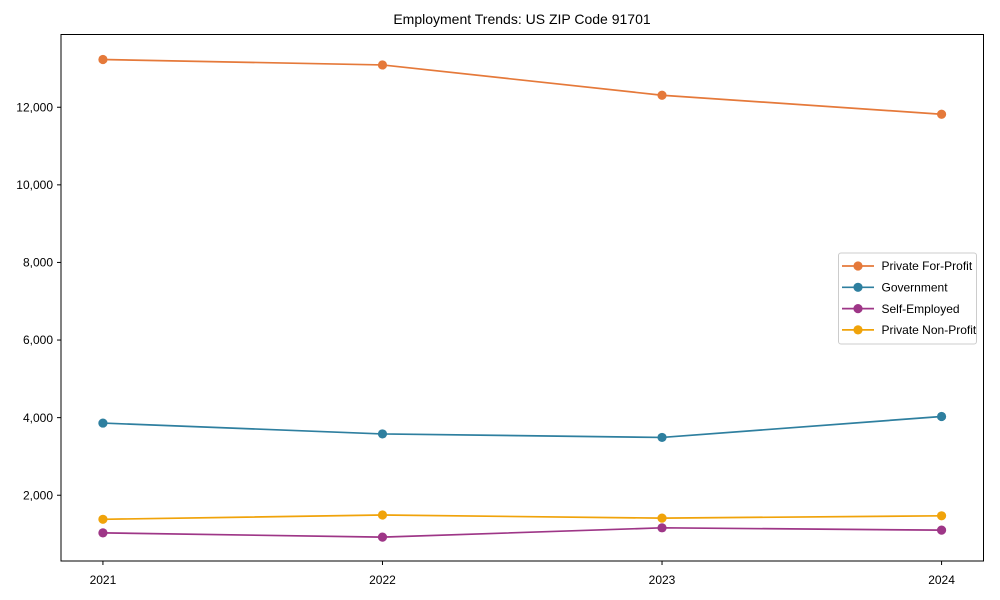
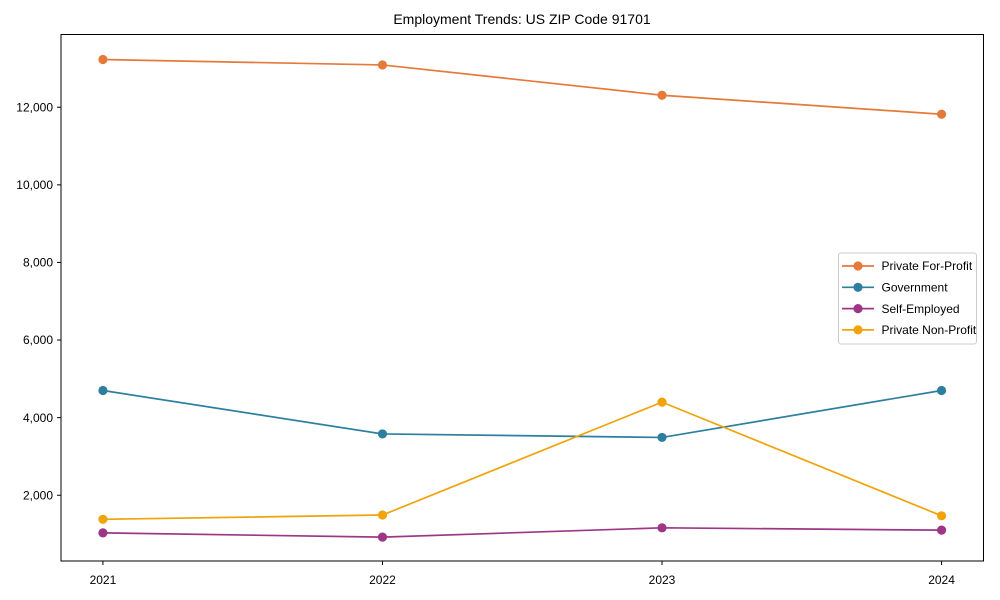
Government/2021: 3900 -> 4700
Private Non-Profit/2023: 1400 -> 4400
Government/2024: 4000 -> 4700
